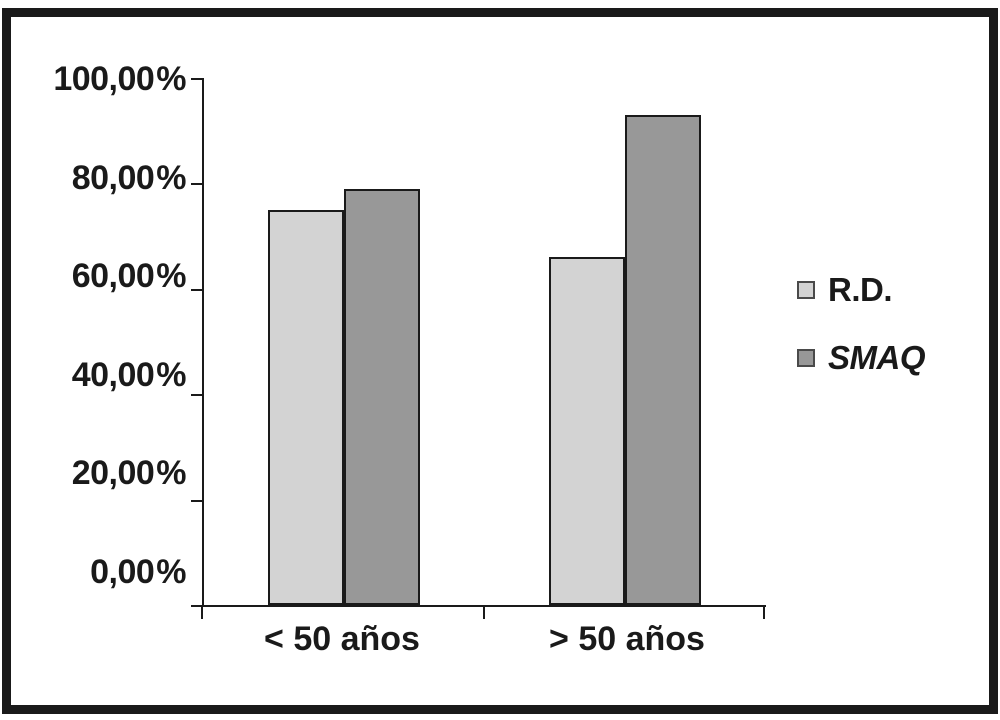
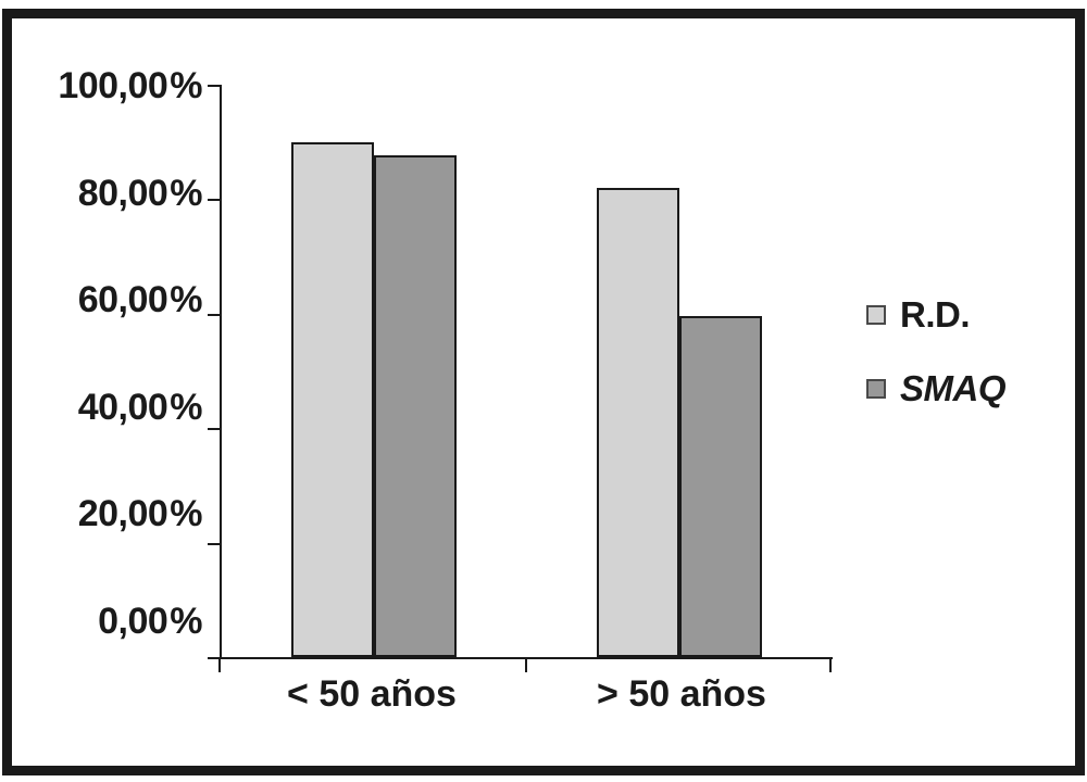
R.D./< 50 años: 75% -> 90%
SMAQ/< 50 años: 79% -> 88%
R.D./> 50 años: 66% -> 82%
SMAQ/> 50 años: 93% -> 60%
